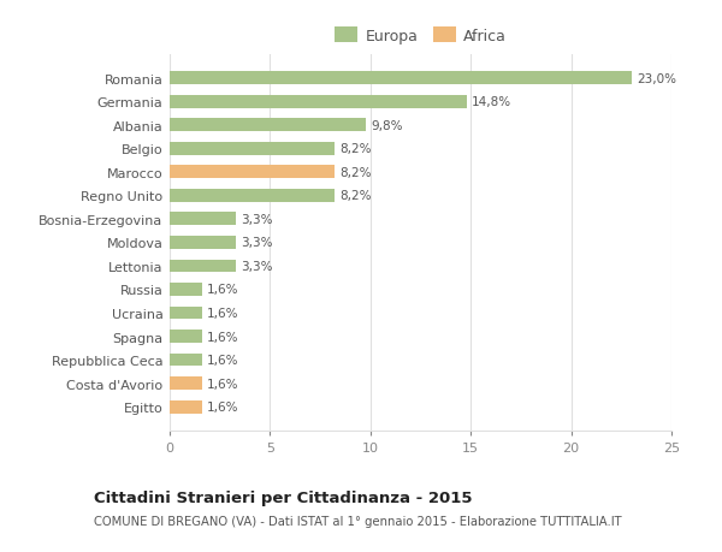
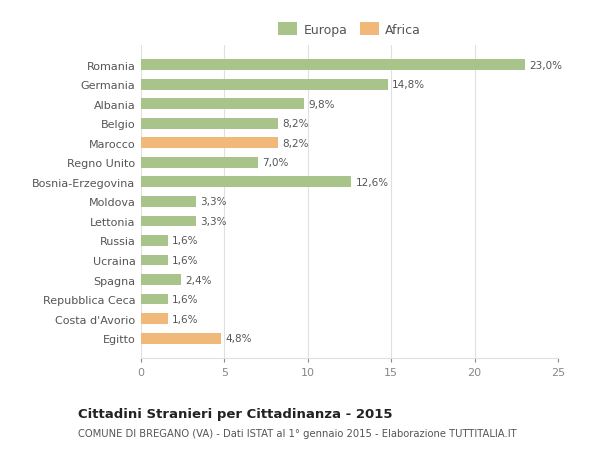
Regno Unito: 8,2% -> 7,0%
Bosnia-Erzegovina: 3,3% -> 12,6%
Spagna: 1,6% -> 2,4%
Egitto: 1,6% -> 4,8%
